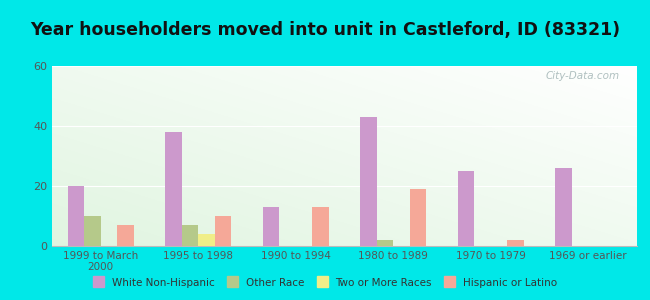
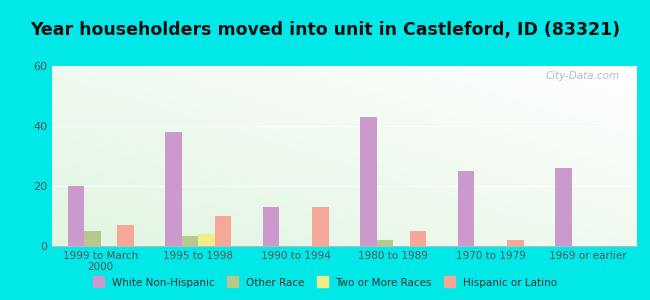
Other Race/1999 to March 2000: 10.0 -> 5.0
Other Race/1995 to 1998: 7.0 -> 3.5
Hispanic or Latino/1980 to 1989: 19 -> 5
